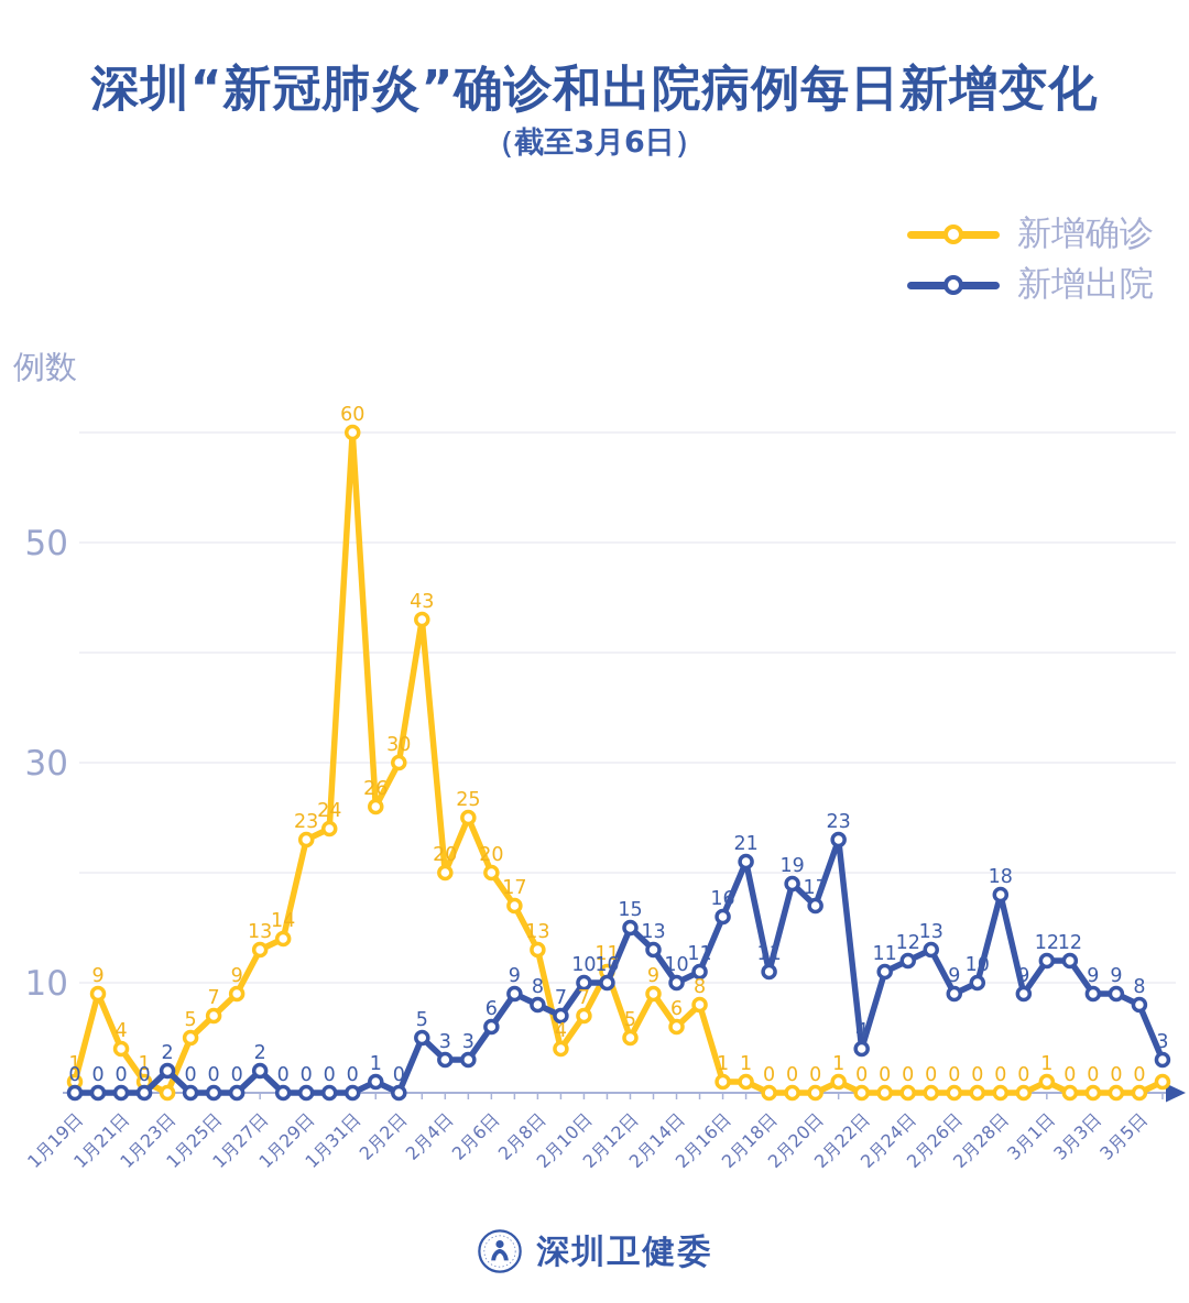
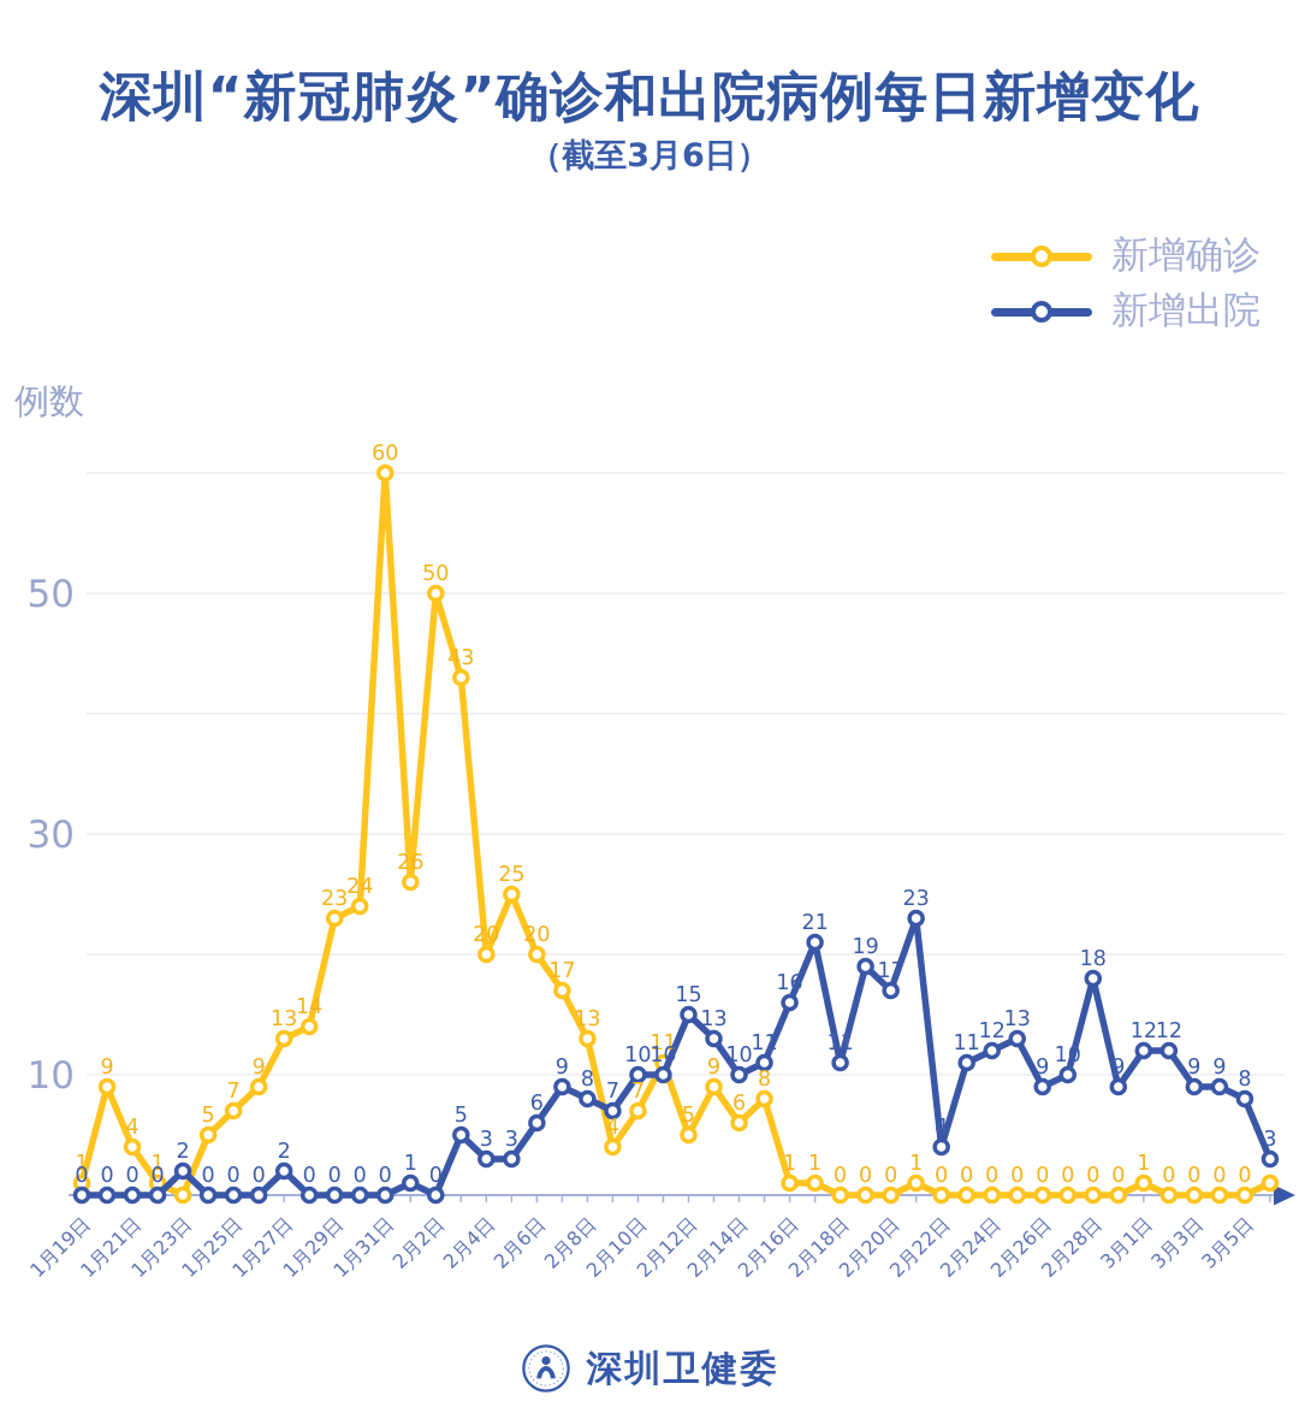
新增确诊/2月2日: 30 -> 50
